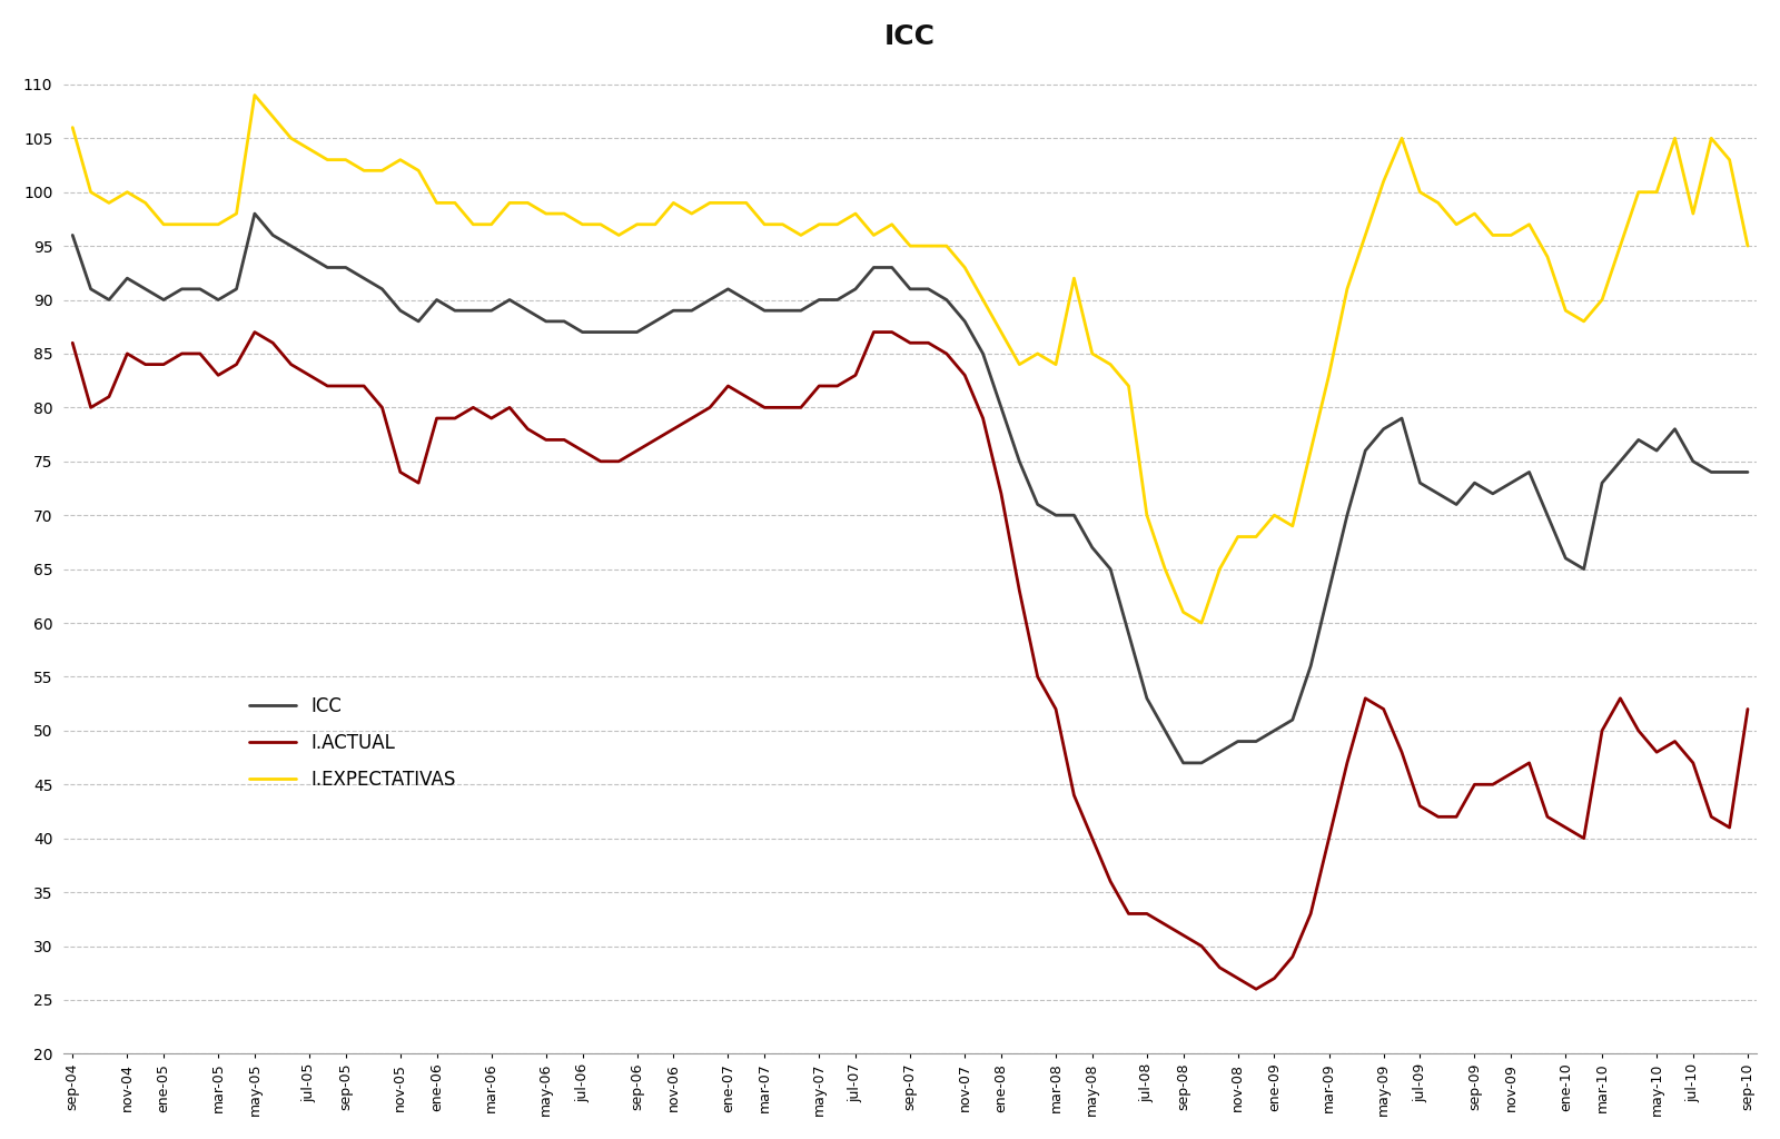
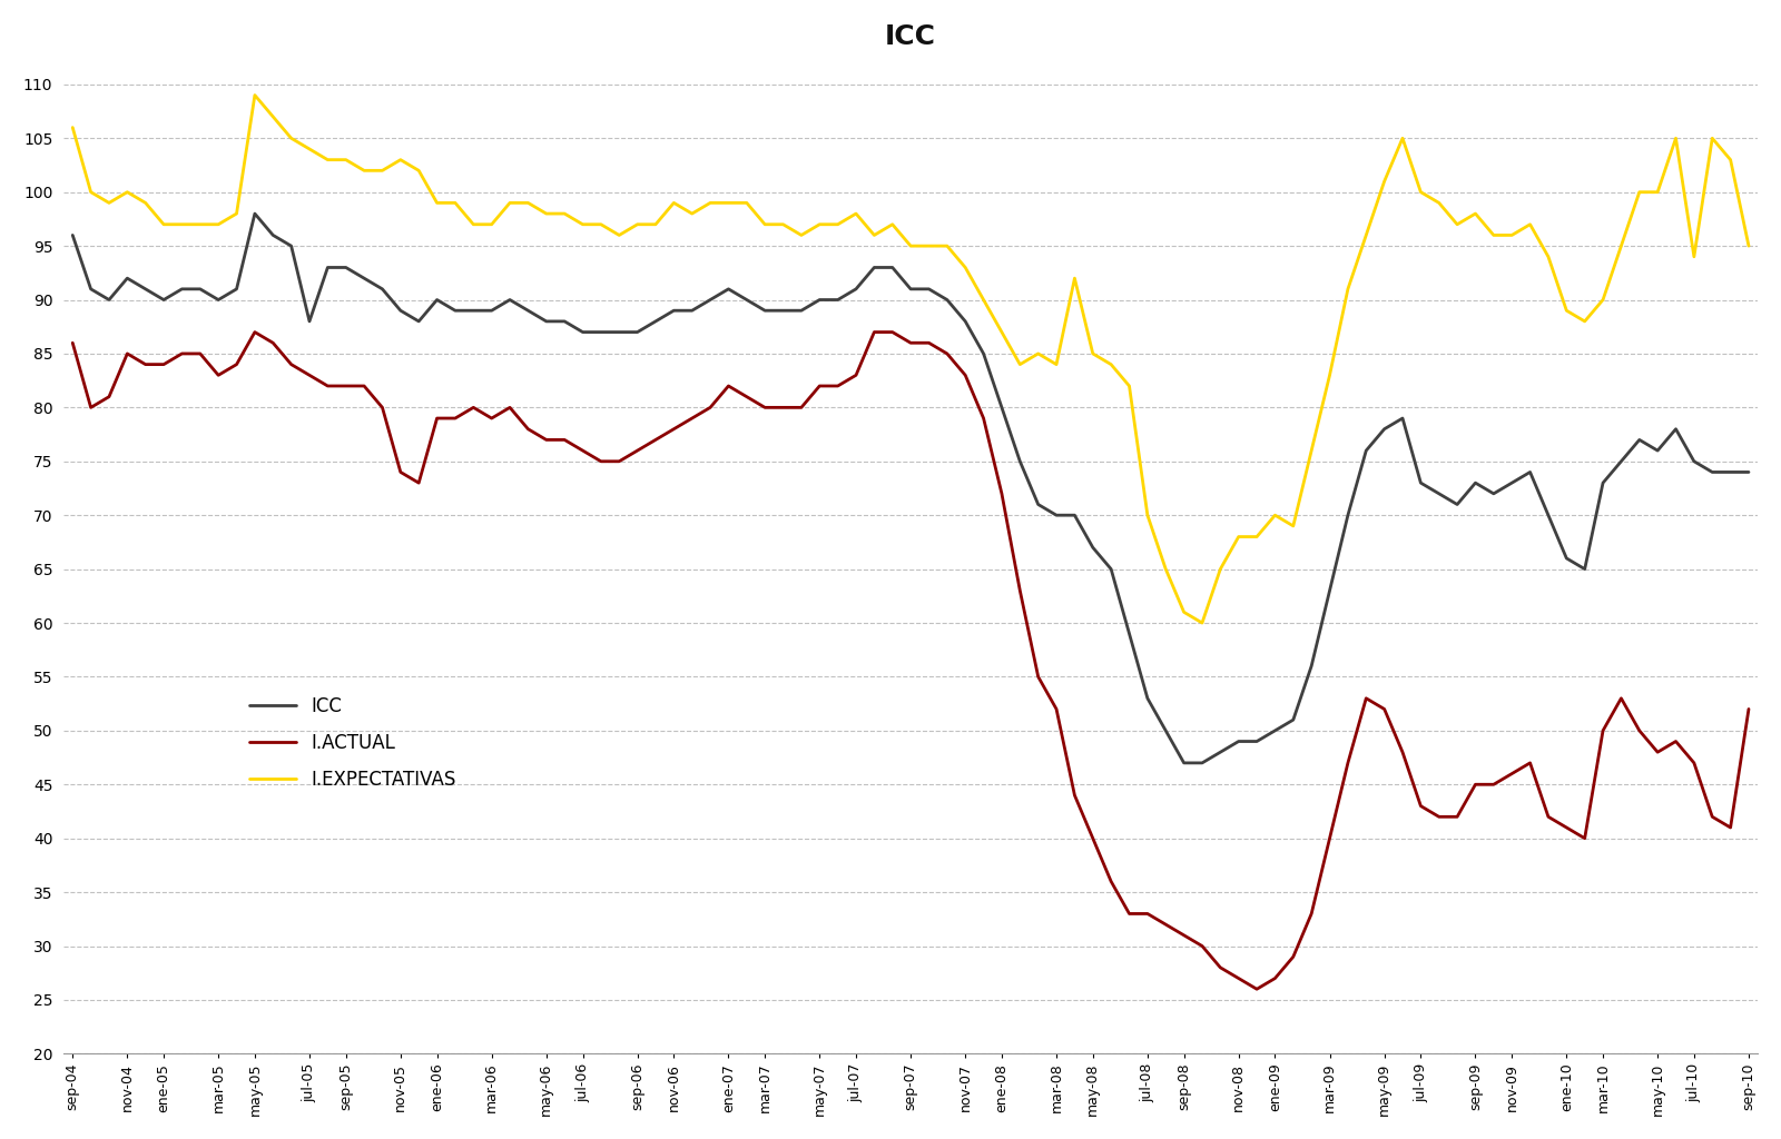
ICC/jul-05: 94 -> 88
I.EXPECTATIVAS/jul-10: 98 -> 94
